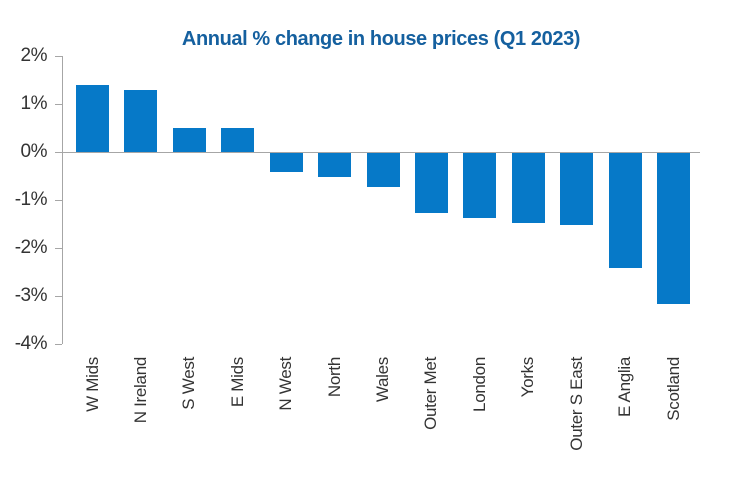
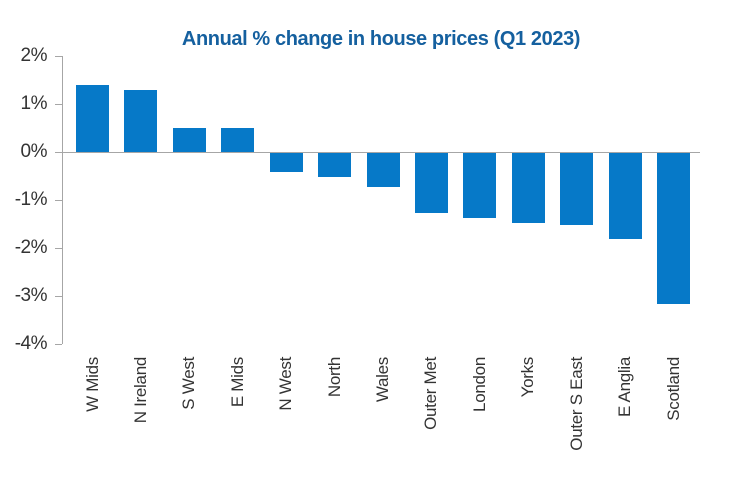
E Anglia: -2.4% -> -1.8%
